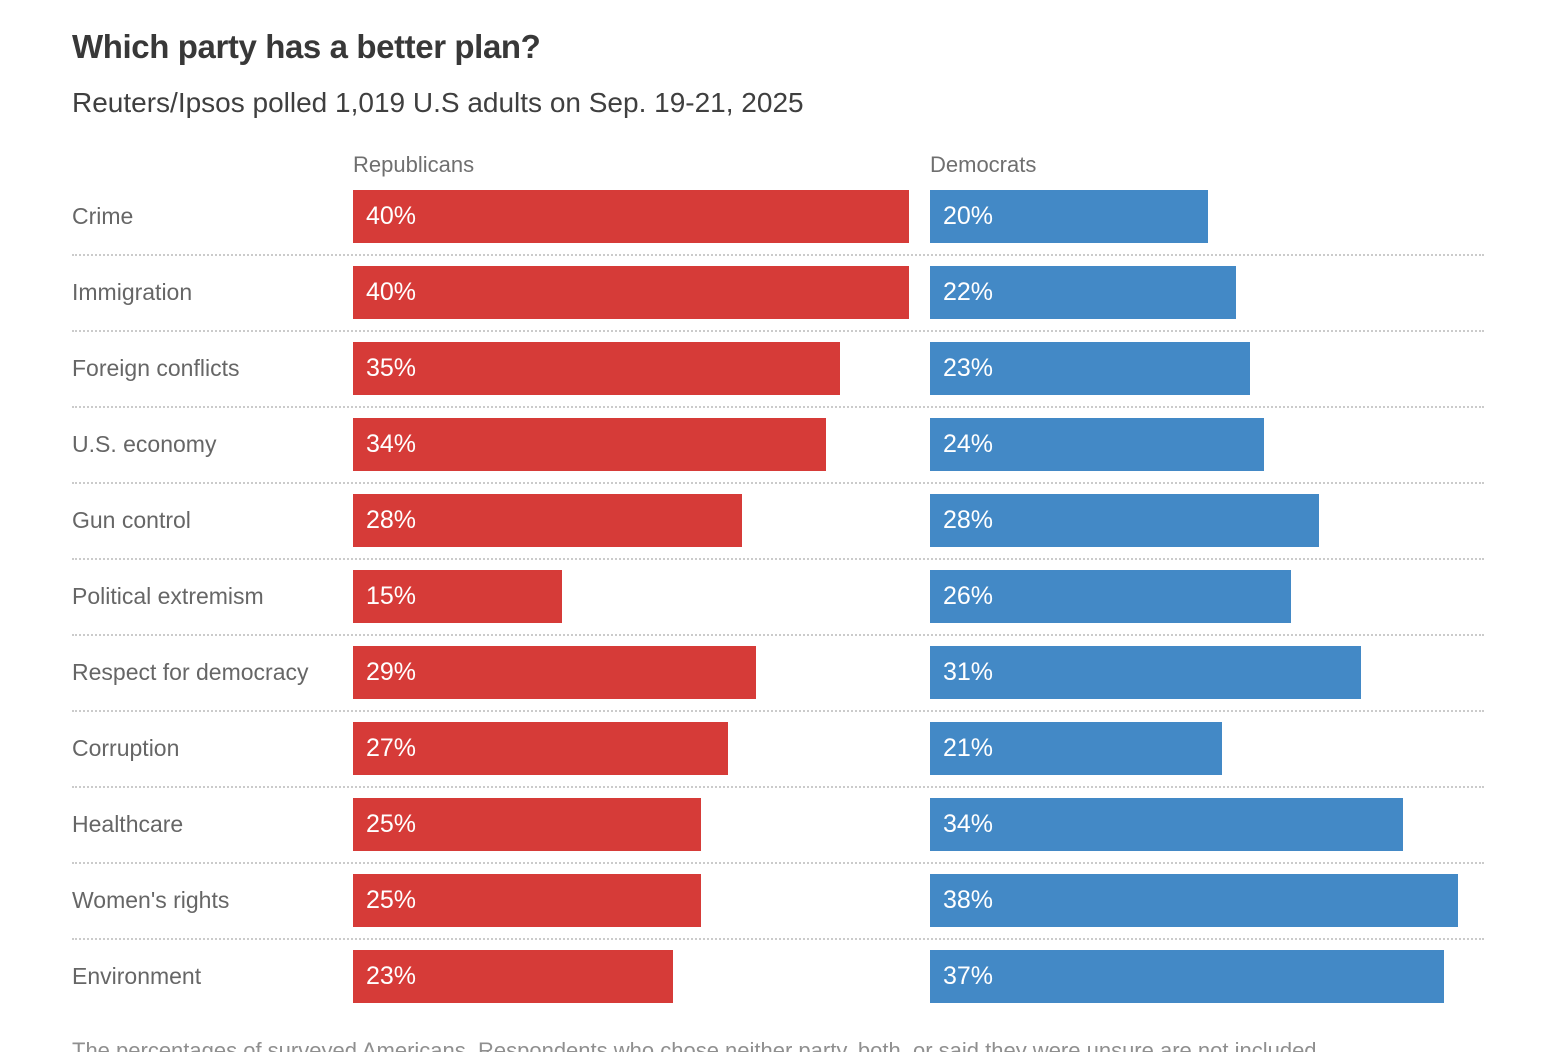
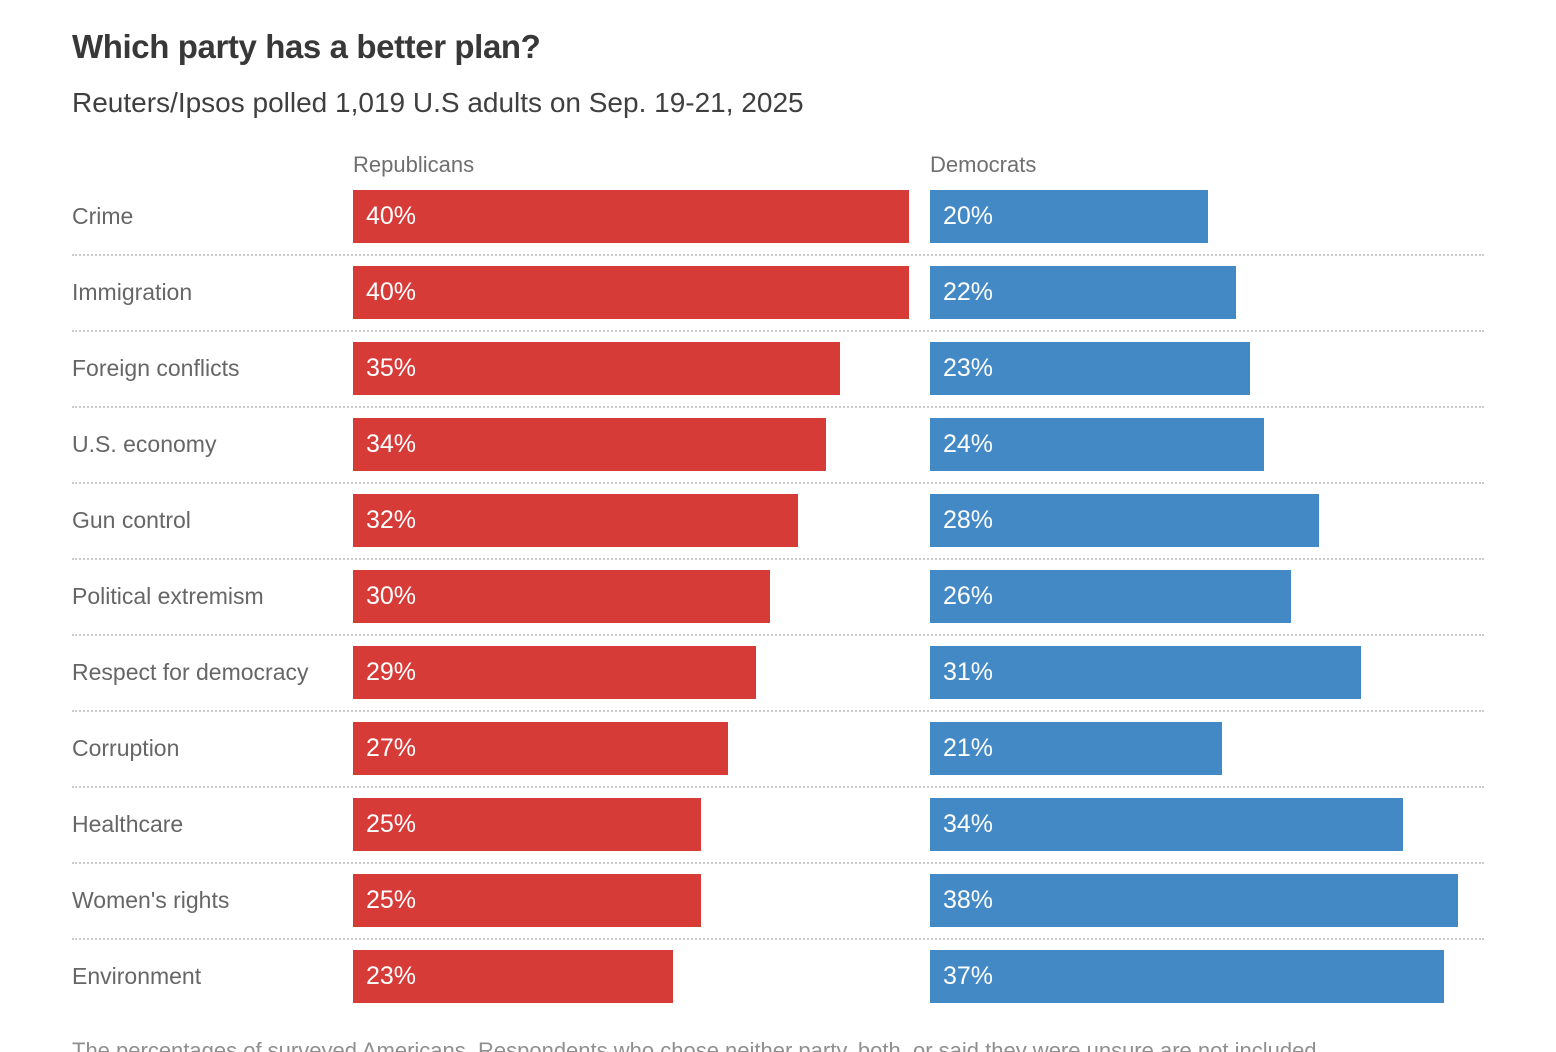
Republicans/Gun control: 28% -> 32%
Republicans/Political extremism: 15% -> 30%
